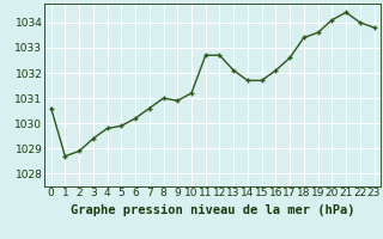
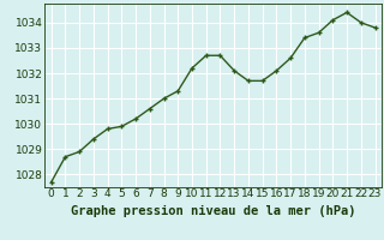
0: 1030.6 -> 1027.7
9: 1030.9 -> 1031.3
10: 1031.2 -> 1032.2
